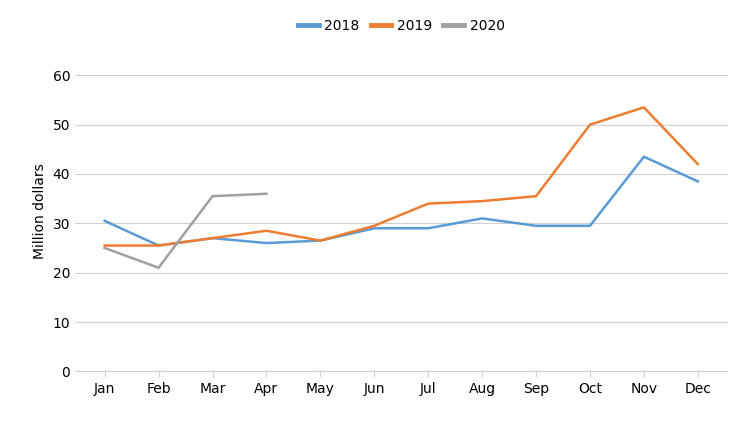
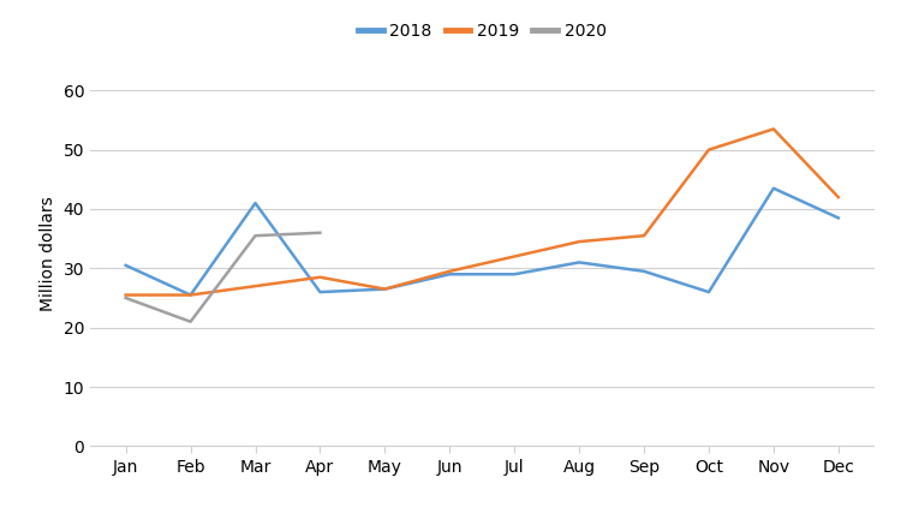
2018/Mar: 27.0 -> 41.0
2019/Jul: 34.0 -> 32.0
2018/Oct: 29.5 -> 26.0
